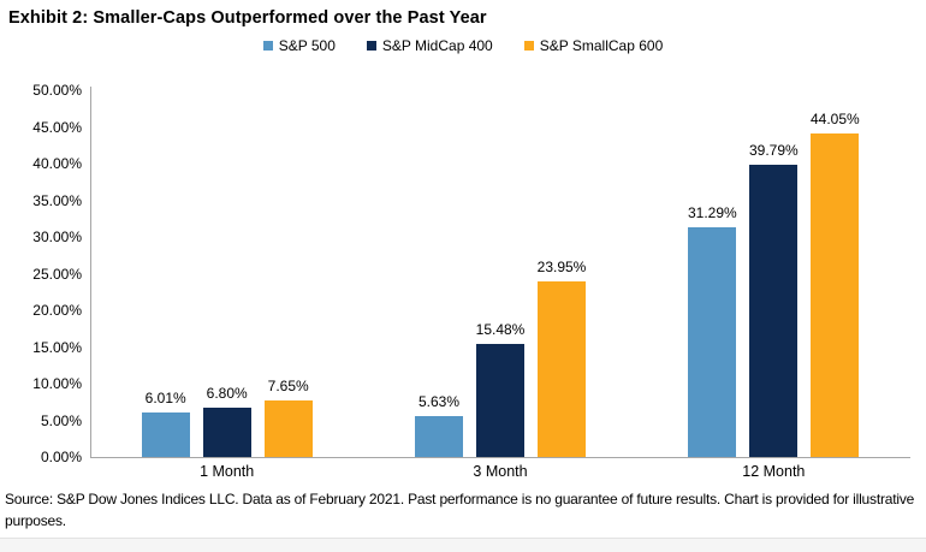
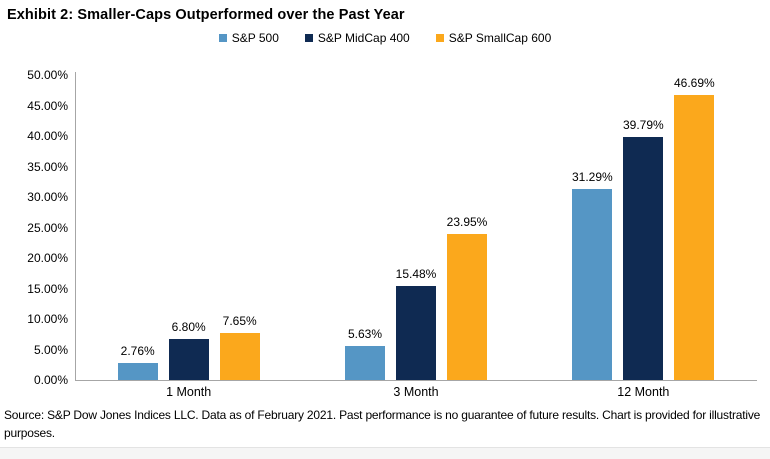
S&P 500/1 Month: 6.01% -> 2.76%
S&P SmallCap 600/12 Month: 44.05% -> 46.69%
